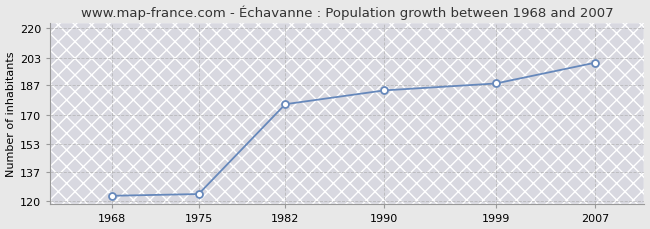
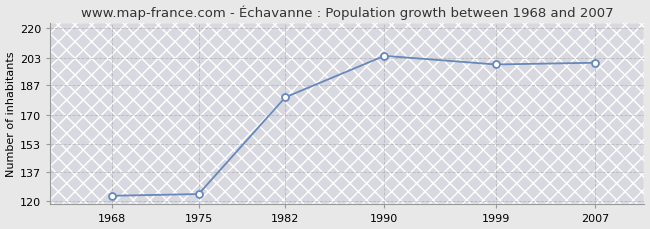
1982: 176 -> 180
1990: 184 -> 204
1999: 188 -> 199
